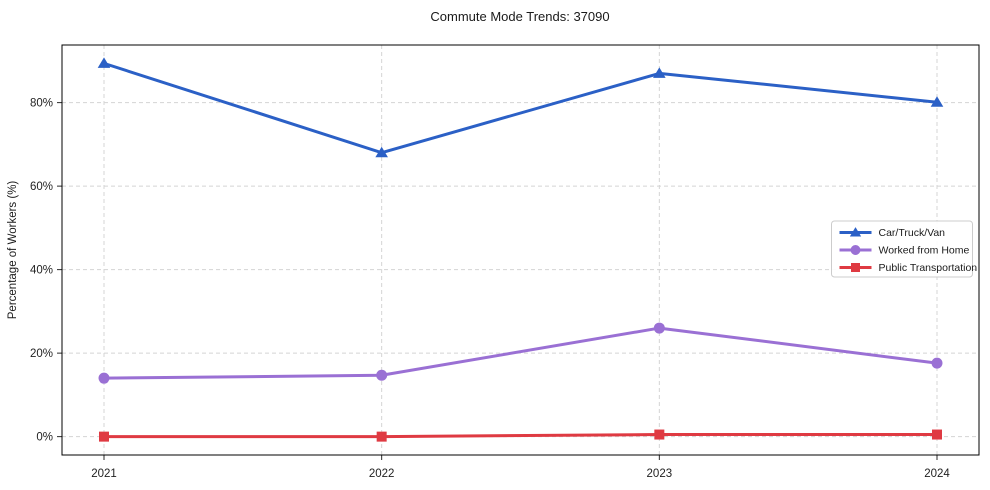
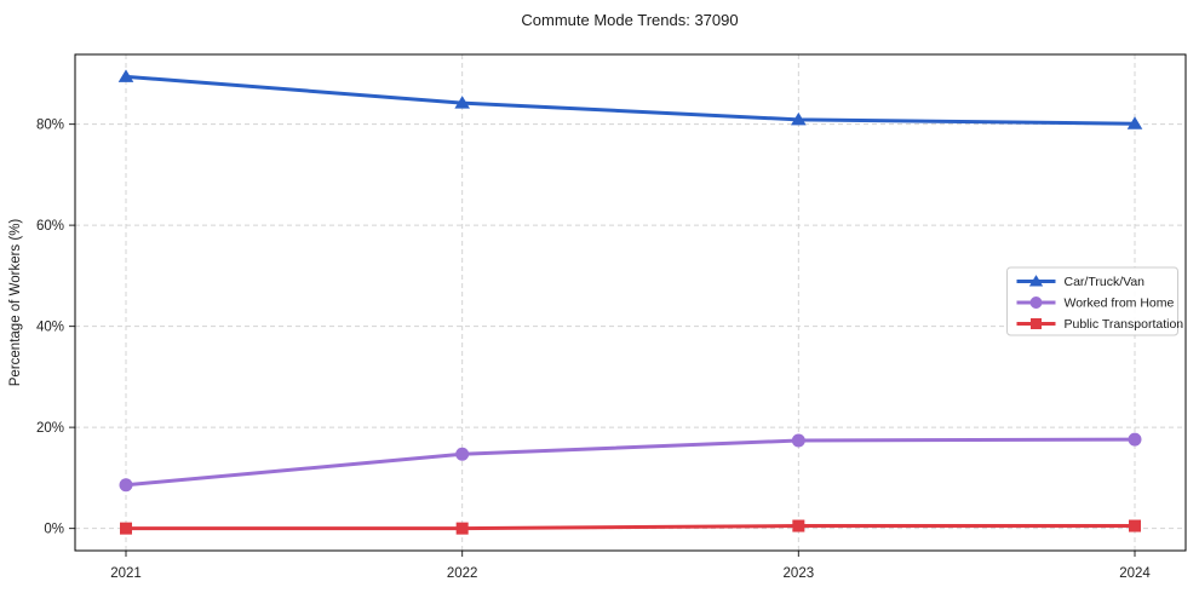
Worked from Home/2021: 14% -> 9%
Car/Truck/Van/2022: 68% -> 84%
Car/Truck/Van/2023: 87% -> 81%
Worked from Home/2023: 26% -> 17%
